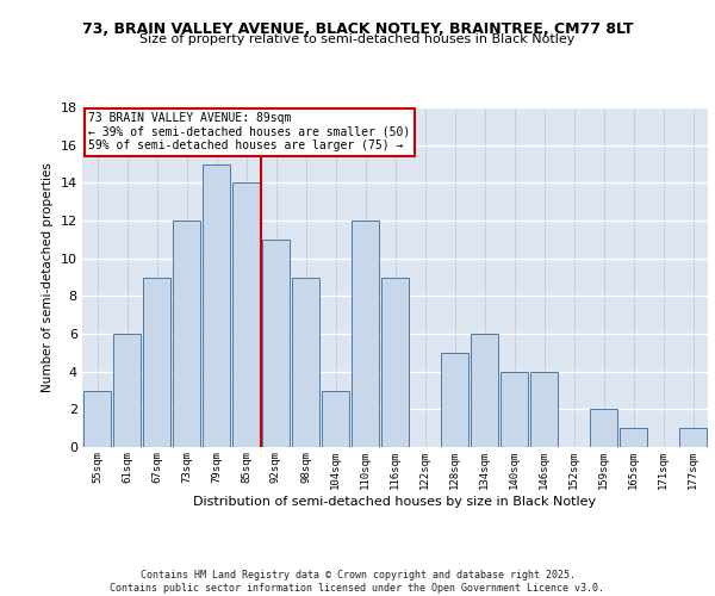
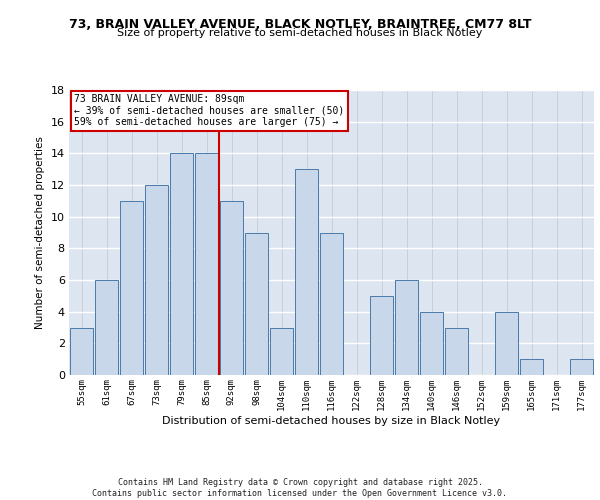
67sqm: 9 -> 11
79sqm: 15 -> 14
110sqm: 12 -> 13
146sqm: 4 -> 3
159sqm: 2 -> 4
